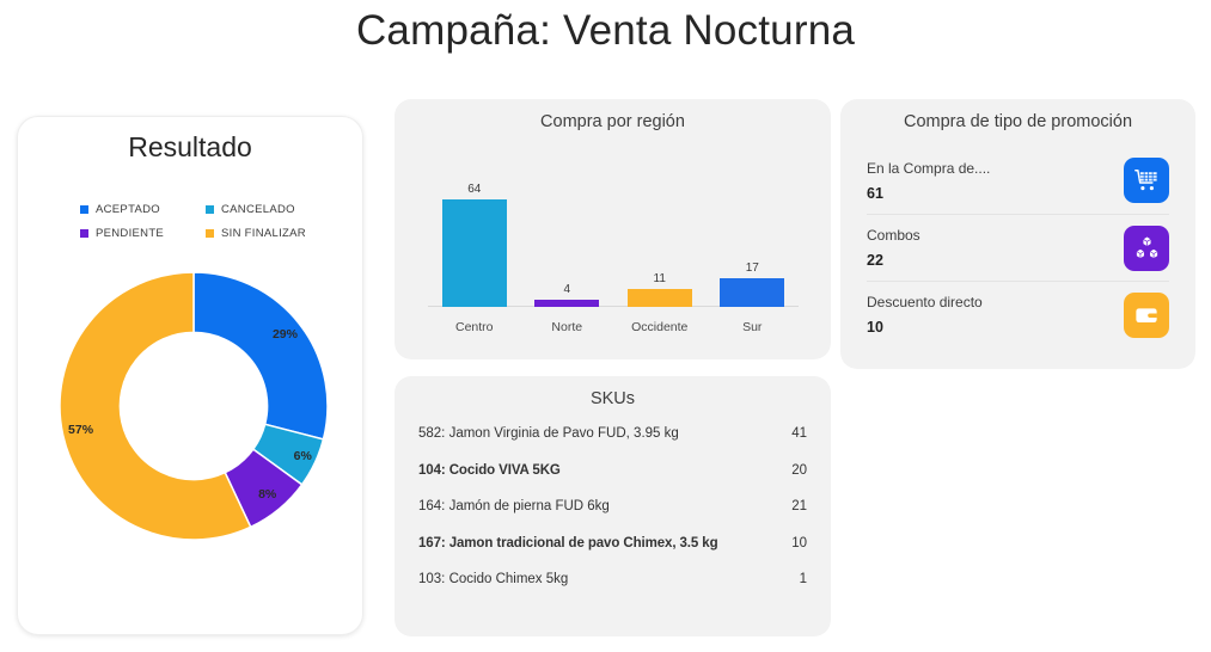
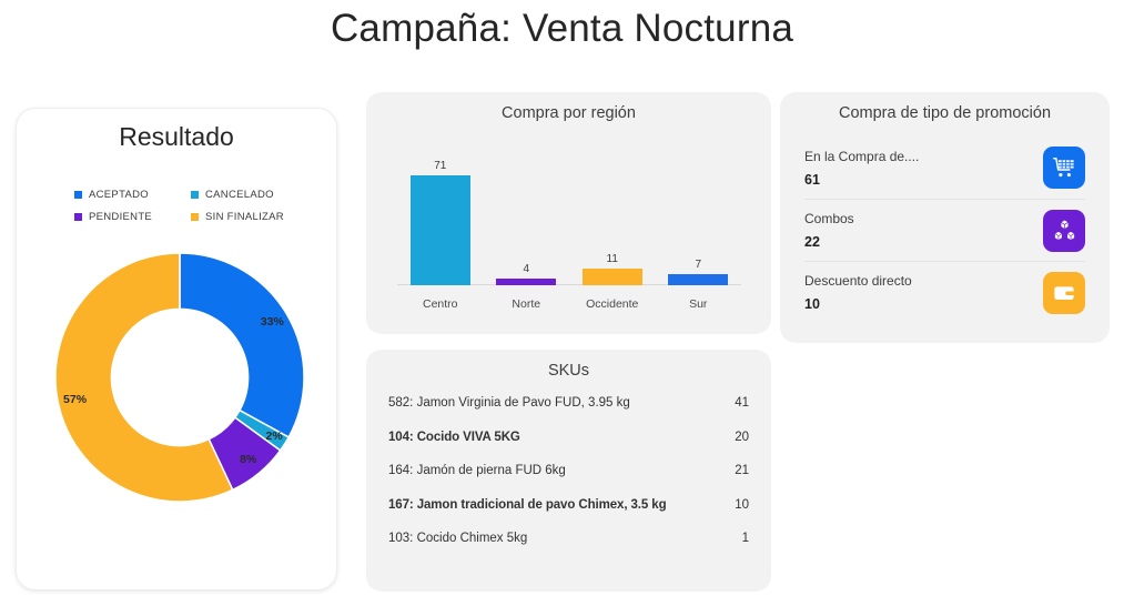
Resultado/ACEPTADO: 29% -> 33%
Resultado/CANCELADO: 6% -> 2%
Compra por región/Centro: 64 -> 71
Compra por región/Sur: 17 -> 7
